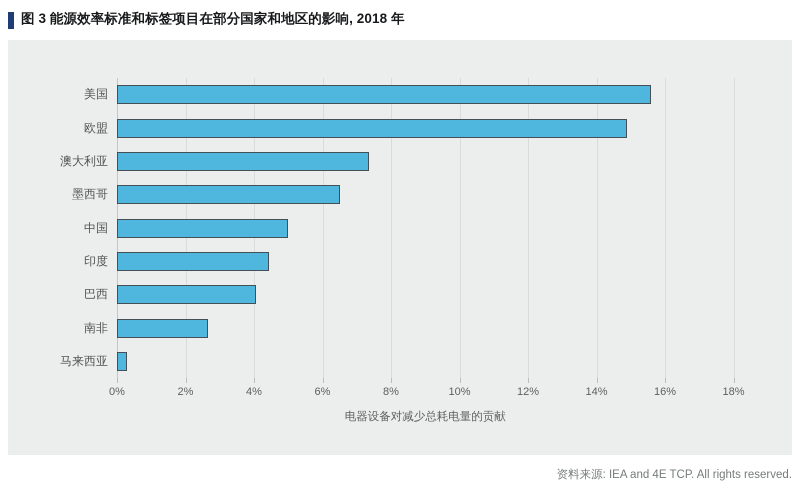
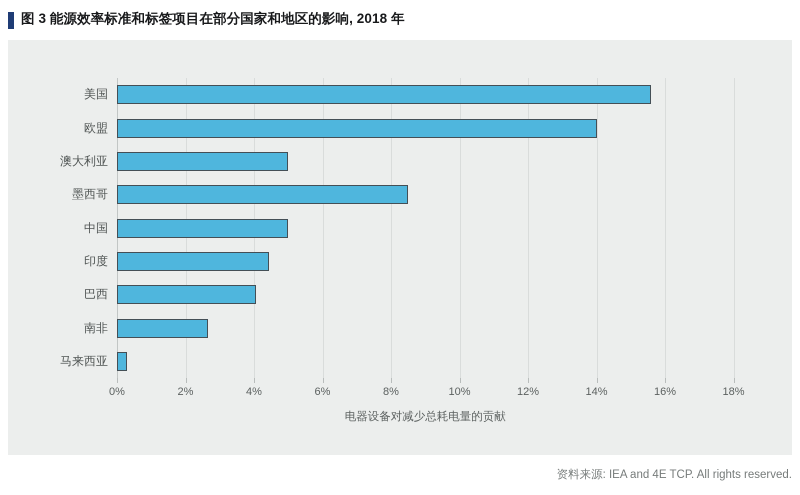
欧盟: 14.9% -> 14.0%
澳大利亚: 7.3% -> 5.0%
墨西哥: 6.5% -> 8.5%
